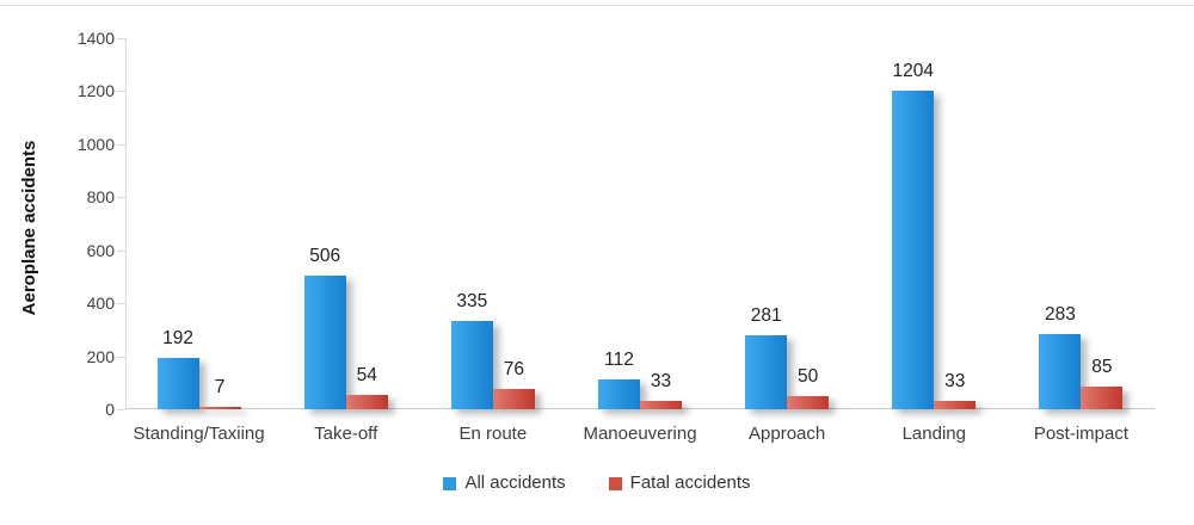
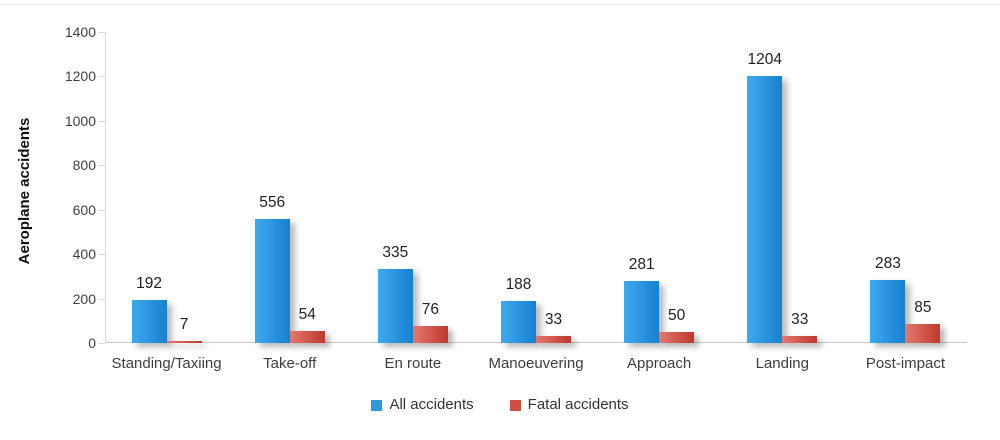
All accidents/Take-off: 506 -> 556
All accidents/Manoeuvering: 112 -> 188
